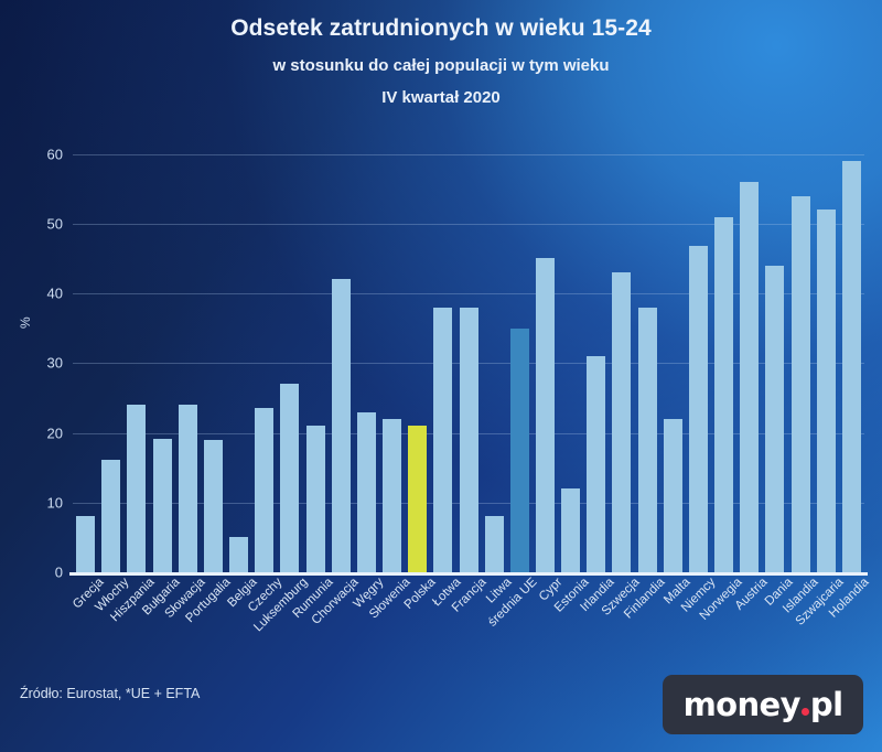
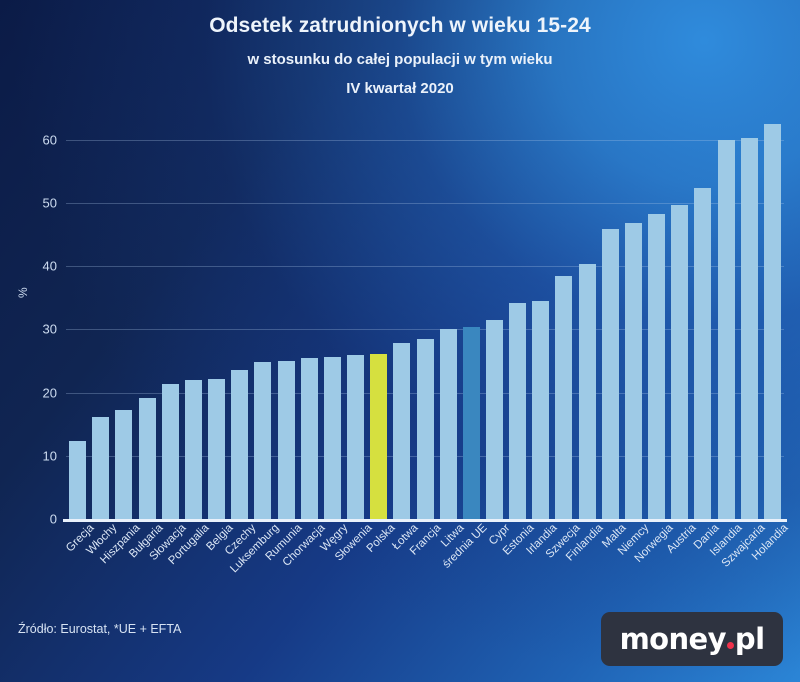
Grecja: 8 -> 12
Hiszpania: 24 -> 17
Słowacja: 24 -> 21
Portugalia: 19 -> 22
Belgia: 5 -> 22
Luksemburg: 27 -> 25
Rumunia: 21 -> 25
Chorwacja: 42 -> 25
Węgry: 23 -> 26
Słowenia: 22 -> 26
Polska: 21 -> 26
Łotwa: 38 -> 28
Francja: 38 -> 28
Litwa: 8 -> 30
średnia UE: 35 -> 30
Cypr: 45 -> 31
Estonia: 12 -> 34
Irlandia: 31 -> 34
Szwecja: 43 -> 38
Finlandia: 38 -> 40
Malta: 22 -> 46
Norwegia: 51 -> 48
Austria: 56 -> 50
Dania: 44 -> 52
Islandia: 54 -> 60
Szwajcaria: 52 -> 60
Holandia: 59 -> 62
